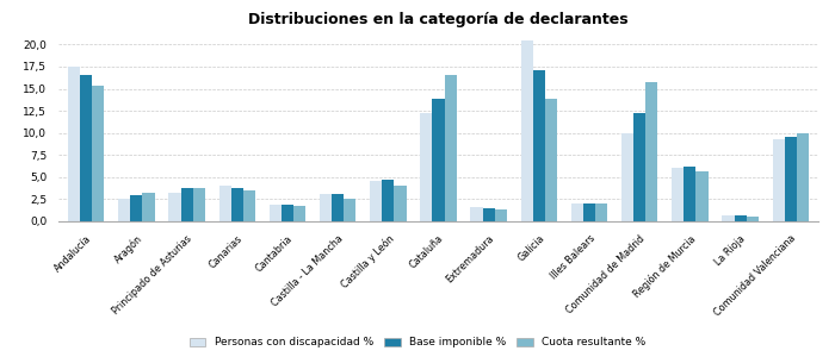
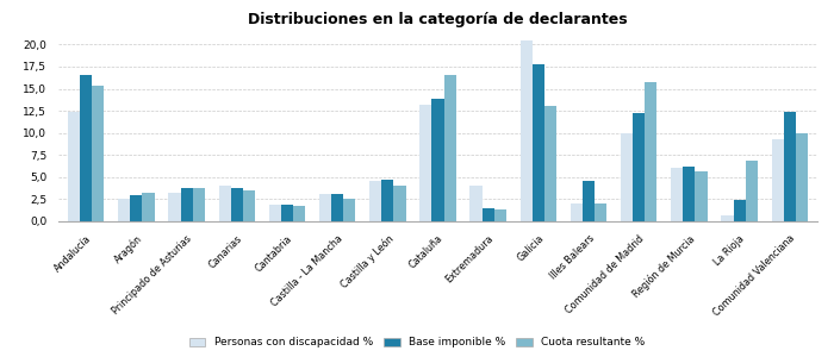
Personas con discapacidad %/Andalucía: 17,5 -> 12,4
Personas con discapacidad %/Cataluña: 12,3 -> 13,2
Personas con discapacidad %/Extremadura: 1,6 -> 4,0
Base imponible %/Galicia: 17,1 -> 17,8
Cuota resultante %/Galicia: 13,8 -> 13,0
Base imponible %/Illes Balears: 2,0 -> 4,6
Base imponible %/La Rioja: 0,7 -> 2,4
Cuota resultante %/La Rioja: 0,6 -> 6,8
Base imponible %/Comunidad Valenciana: 9,5 -> 12,4
